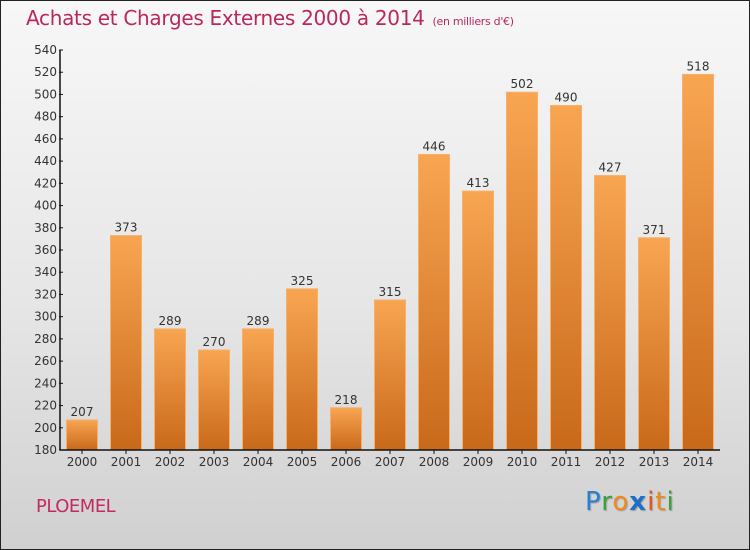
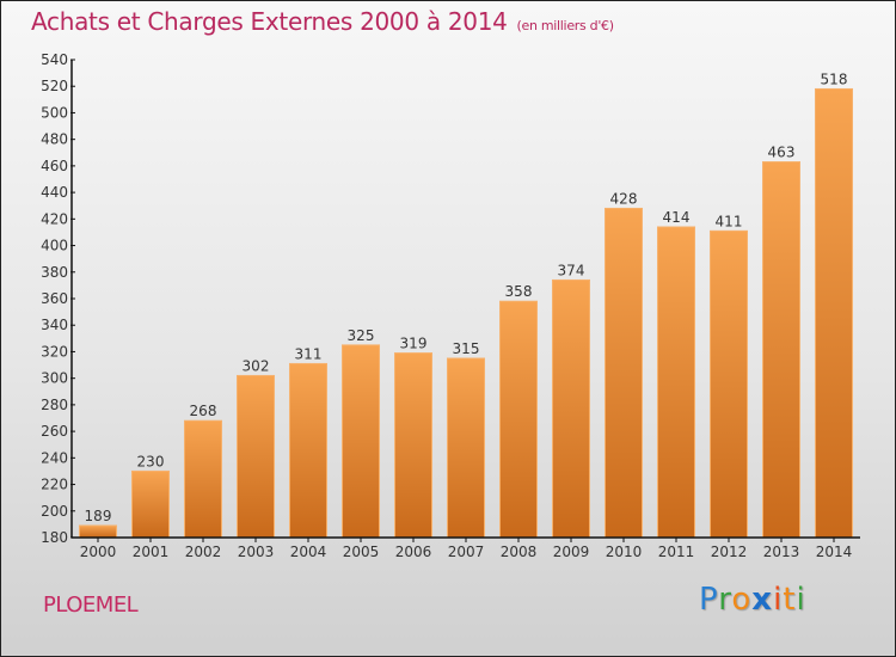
2000: 207 -> 189
2001: 373 -> 230
2002: 289 -> 268
2003: 270 -> 302
2004: 289 -> 311
2006: 218 -> 319
2008: 446 -> 358
2009: 413 -> 374
2010: 502 -> 428
2011: 490 -> 414
2012: 427 -> 411
2013: 371 -> 463
